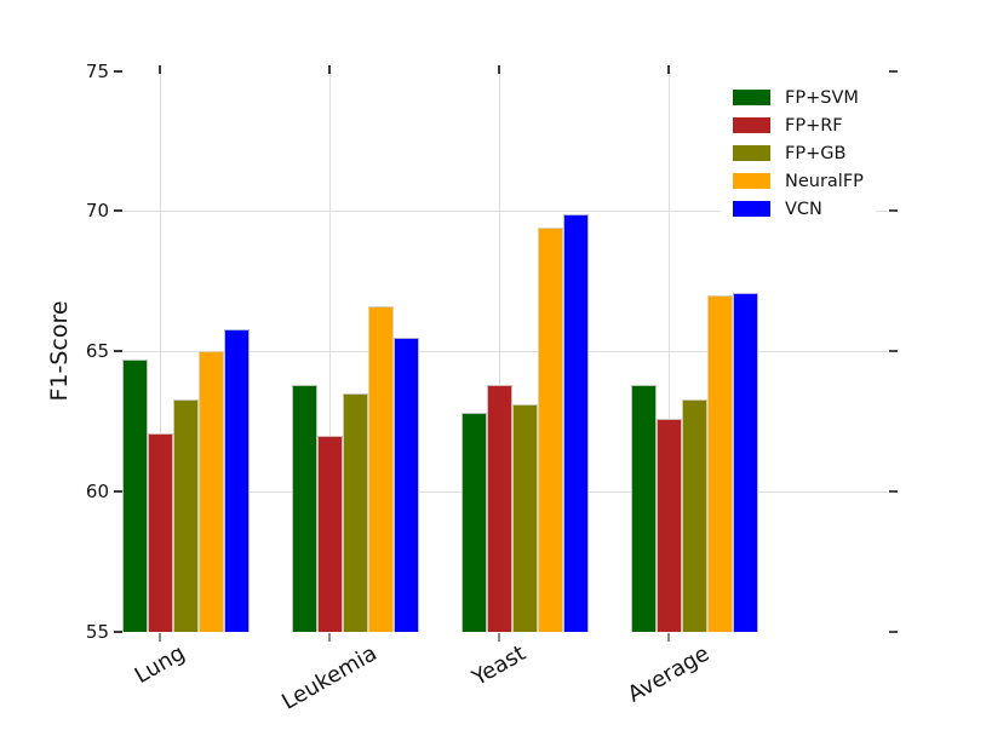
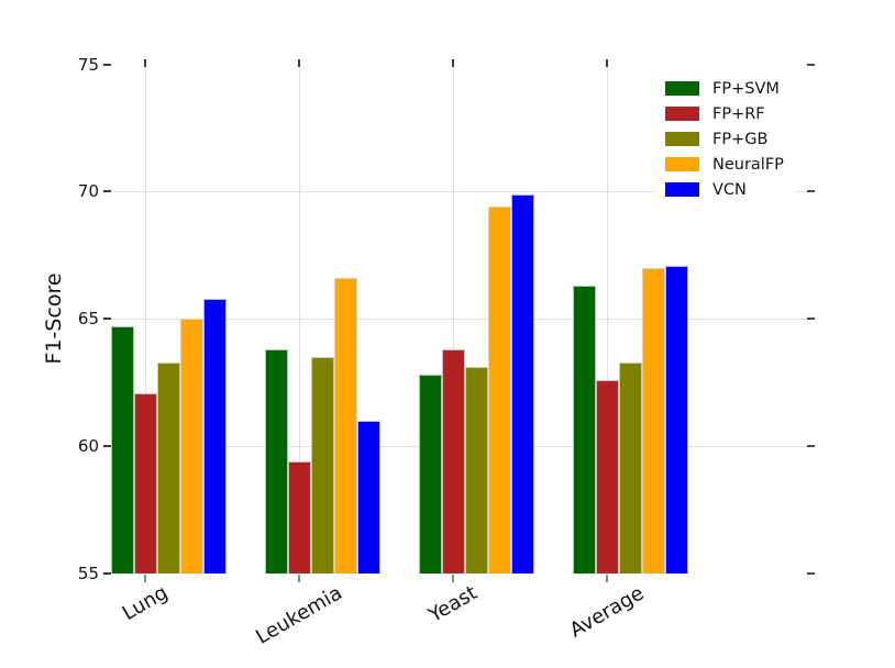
FP+RF/Leukemia: 62.0 -> 59.4
VCN/Leukemia: 65.5 -> 61.0
FP+SVM/Average: 63.8 -> 66.3
